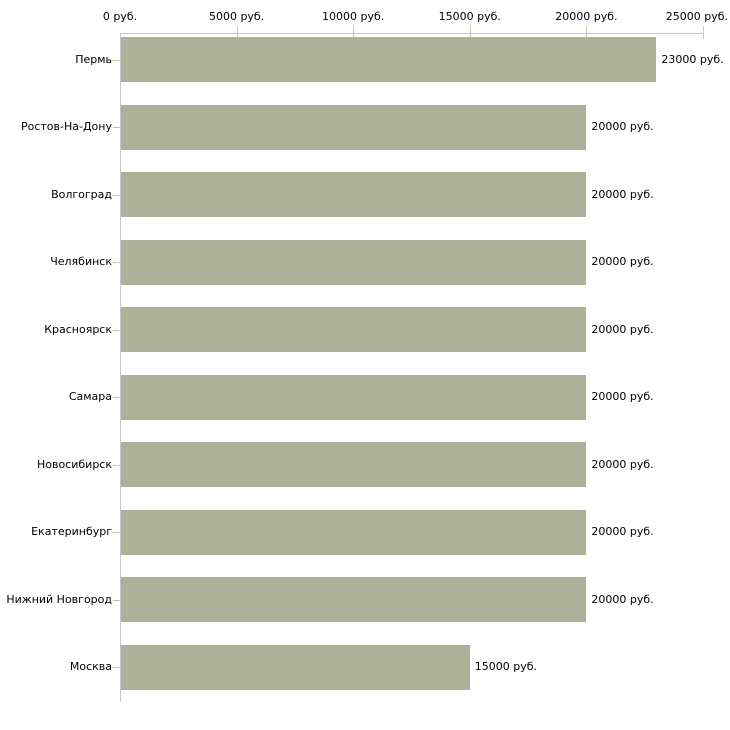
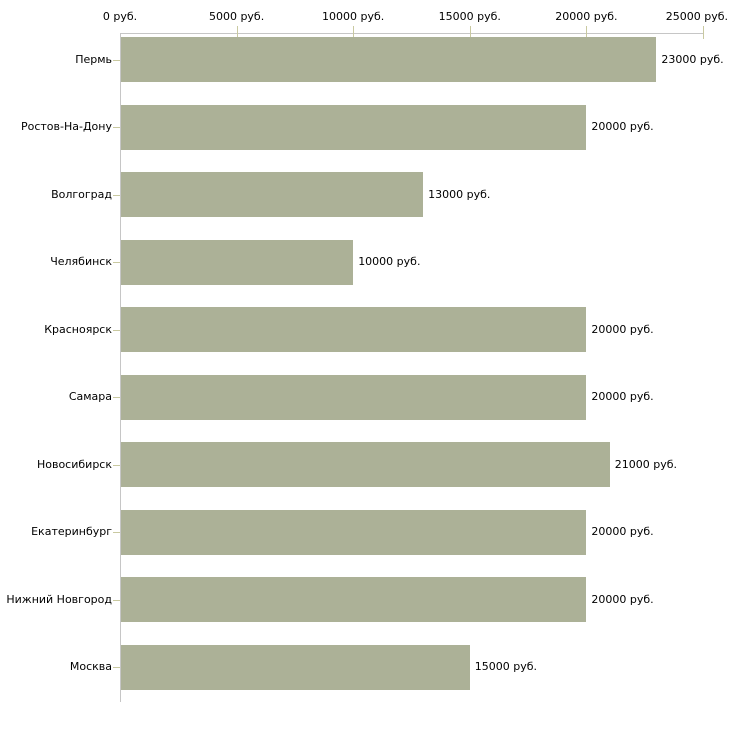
Волгоград: 20000 -> 13000
Челябинск: 20000 -> 10000
Новосибирск: 20000 -> 21000
